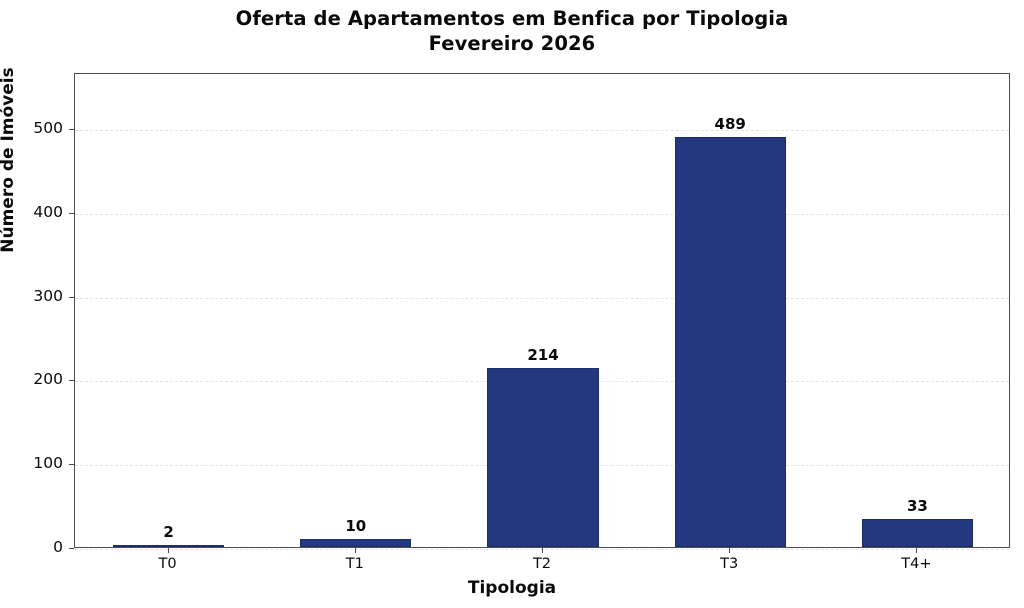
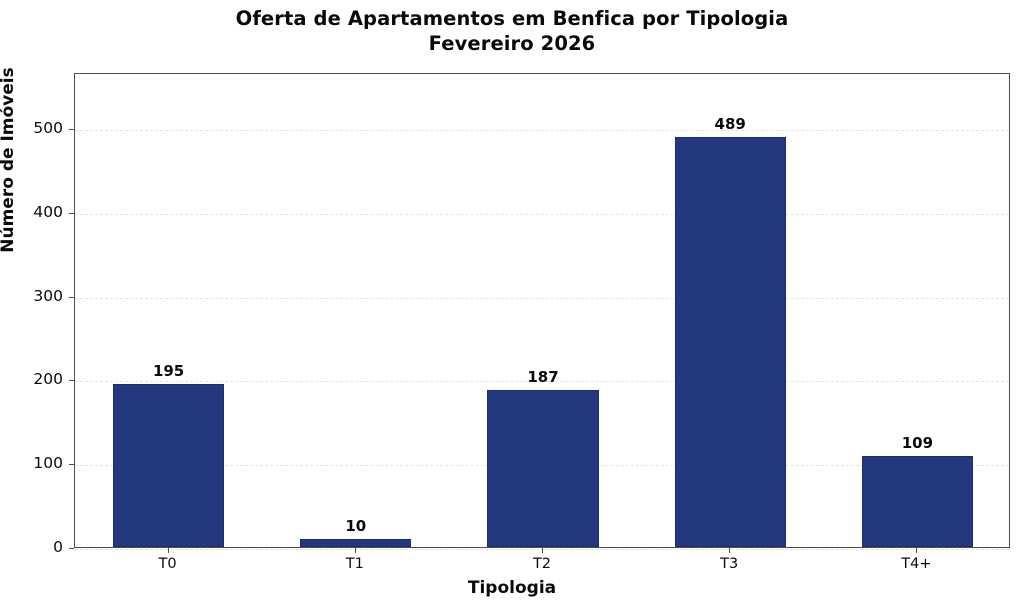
T0: 2 -> 195
T2: 214 -> 187
T4+: 33 -> 109
